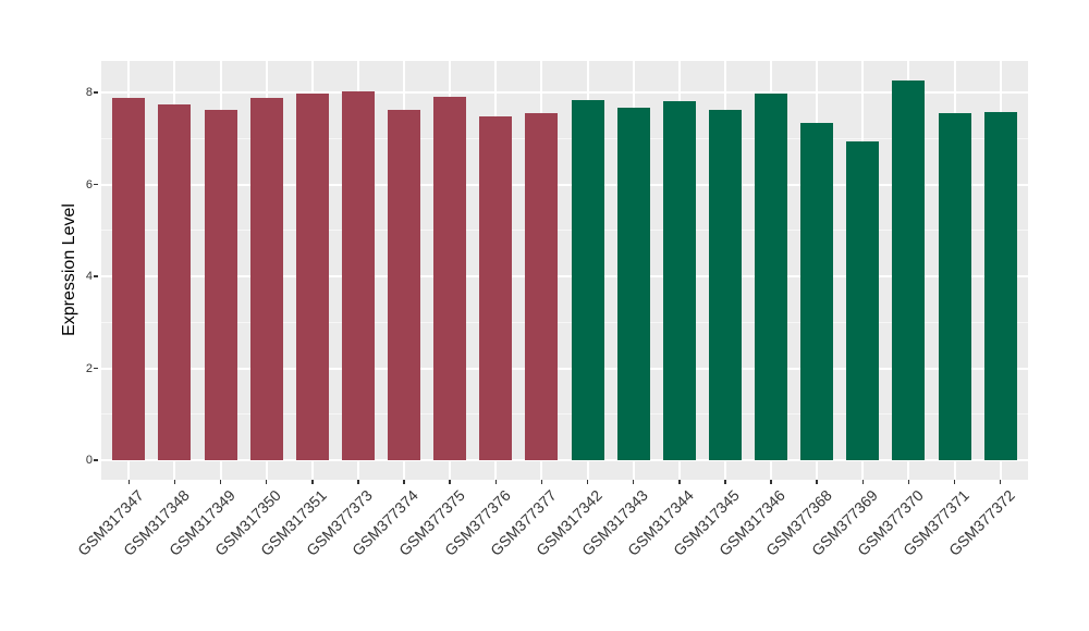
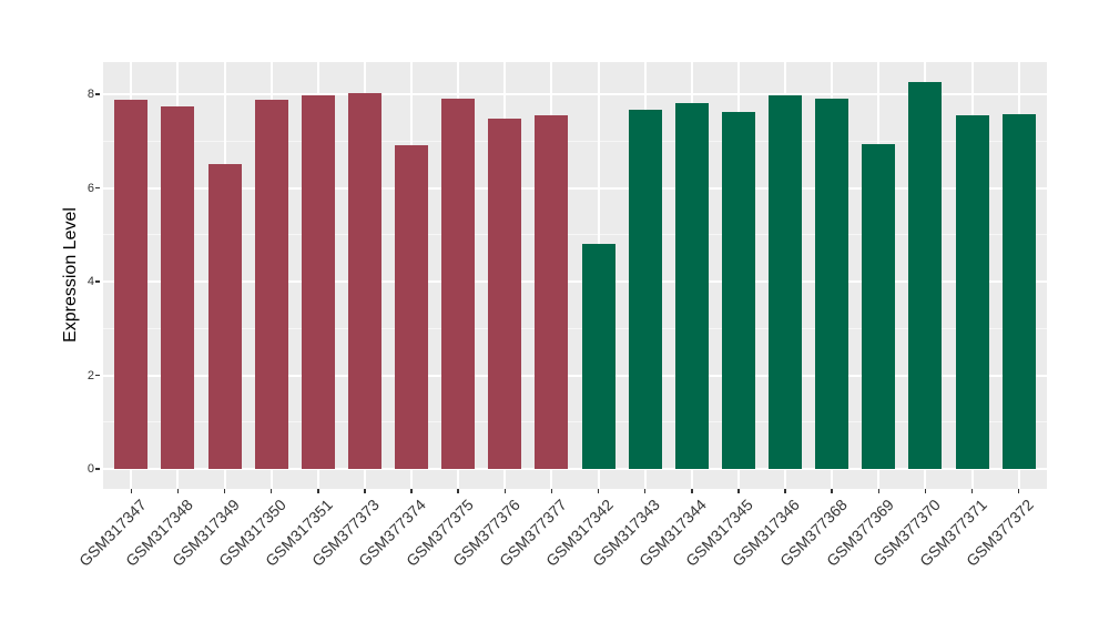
GSM317349: 7.6 -> 6.5
GSM377374: 7.6 -> 6.9
GSM317342: 7.8 -> 4.8
GSM377368: 7.3 -> 7.9
